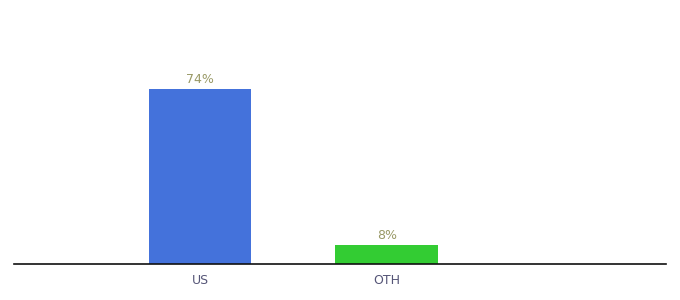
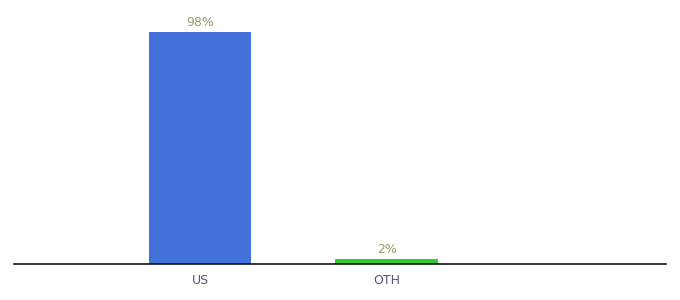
US: 74% -> 98%
OTH: 8% -> 2%
